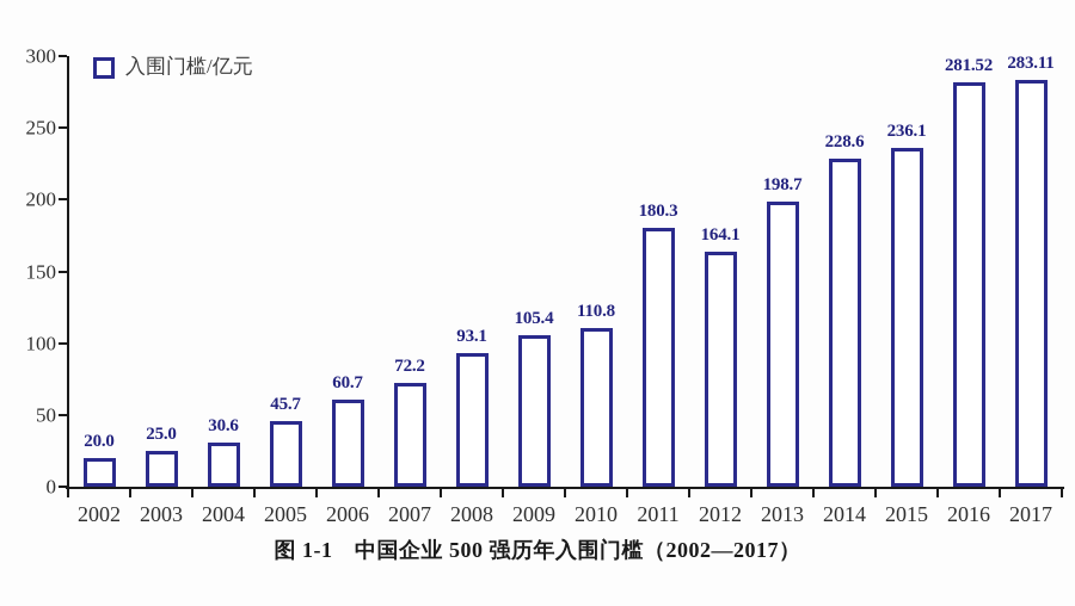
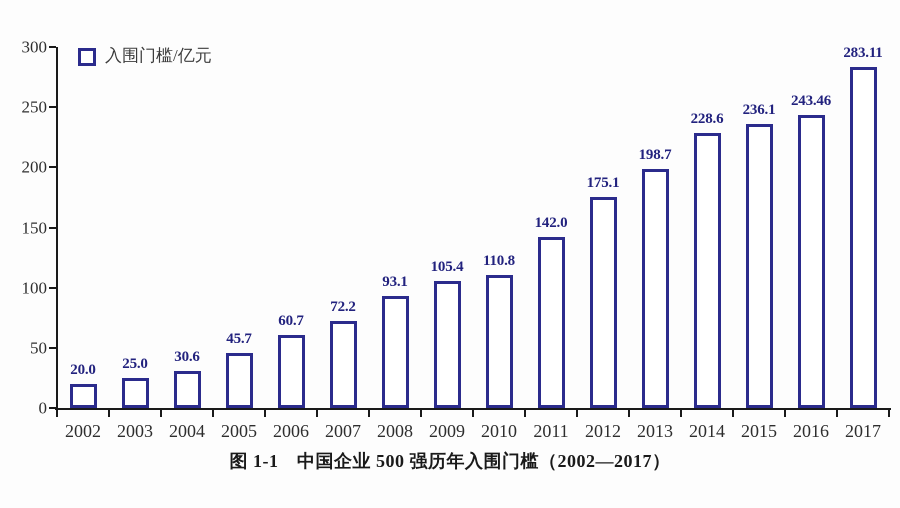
2011: 180.3 -> 142.0
2012: 164.1 -> 175.1
2016: 281.52 -> 243.46
